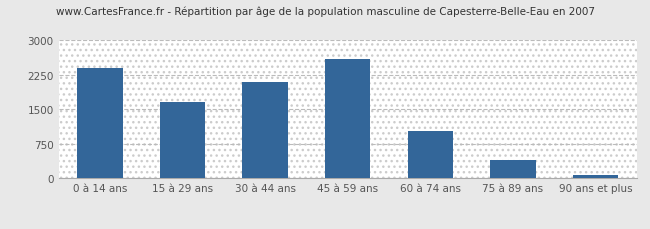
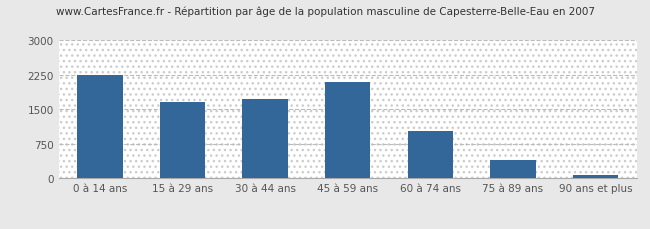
0 à 14 ans: 2400 -> 2250
30 à 44 ans: 2100 -> 1720
45 à 59 ans: 2600 -> 2100
